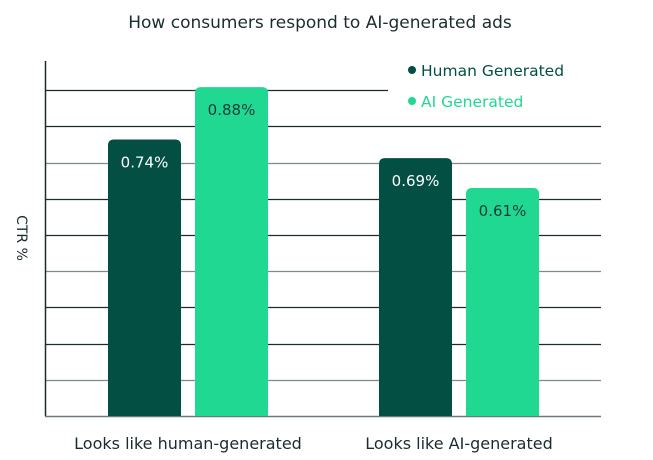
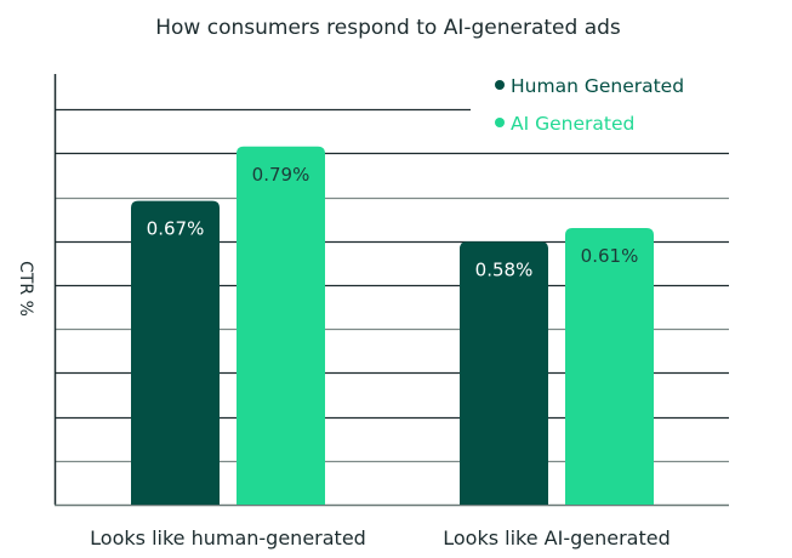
Human Generated/Looks like human-generated: 0.74% -> 0.67%
AI Generated/Looks like human-generated: 0.88% -> 0.79%
Human Generated/Looks like AI-generated: 0.69% -> 0.58%
